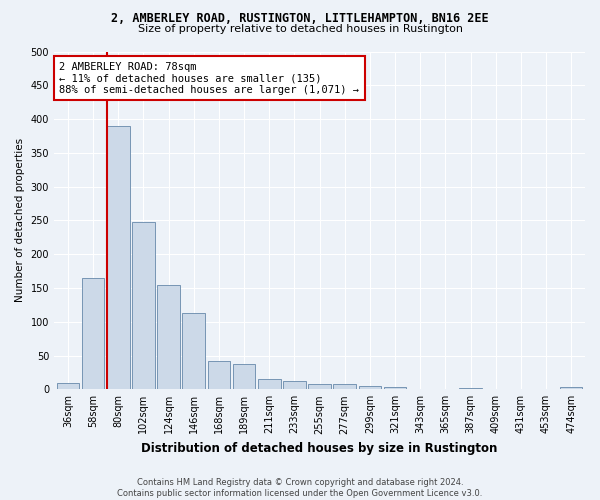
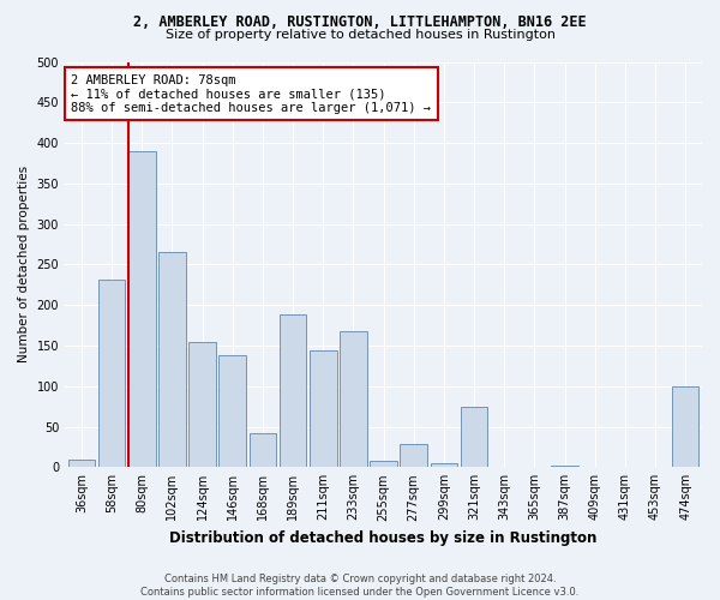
58sqm: 165 -> 232
102sqm: 248 -> 266
146sqm: 113 -> 138
189sqm: 38 -> 188
211sqm: 15 -> 144
233sqm: 12 -> 168
277sqm: 8 -> 28
321sqm: 3 -> 74
474sqm: 3 -> 100
